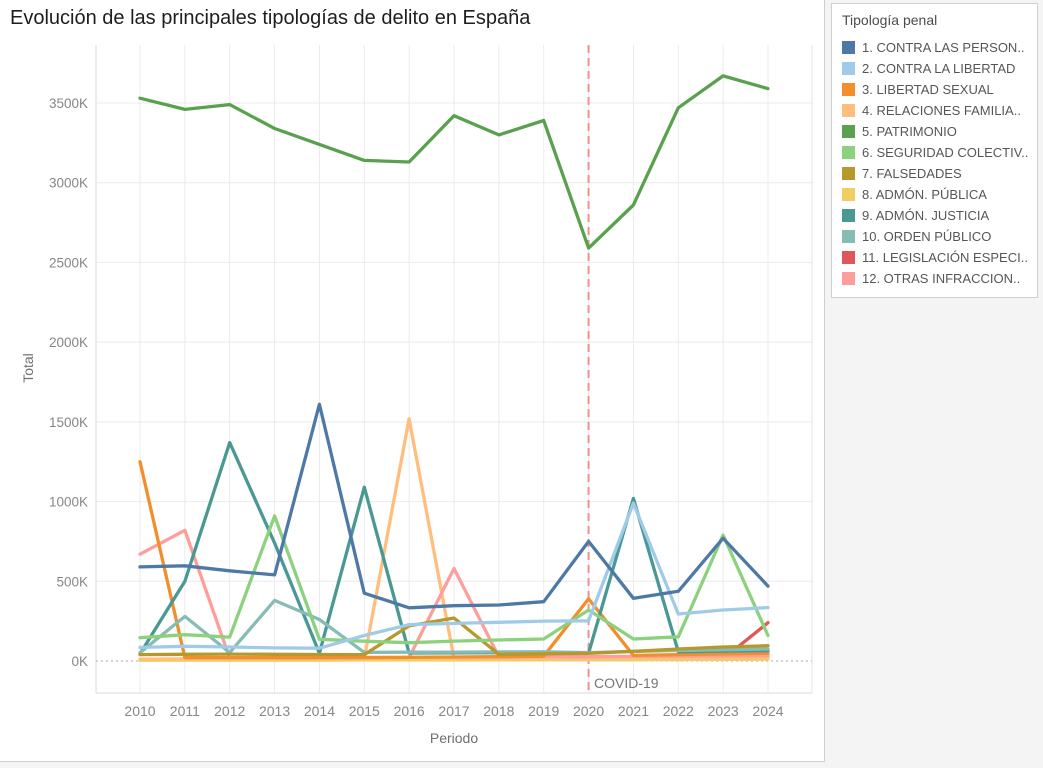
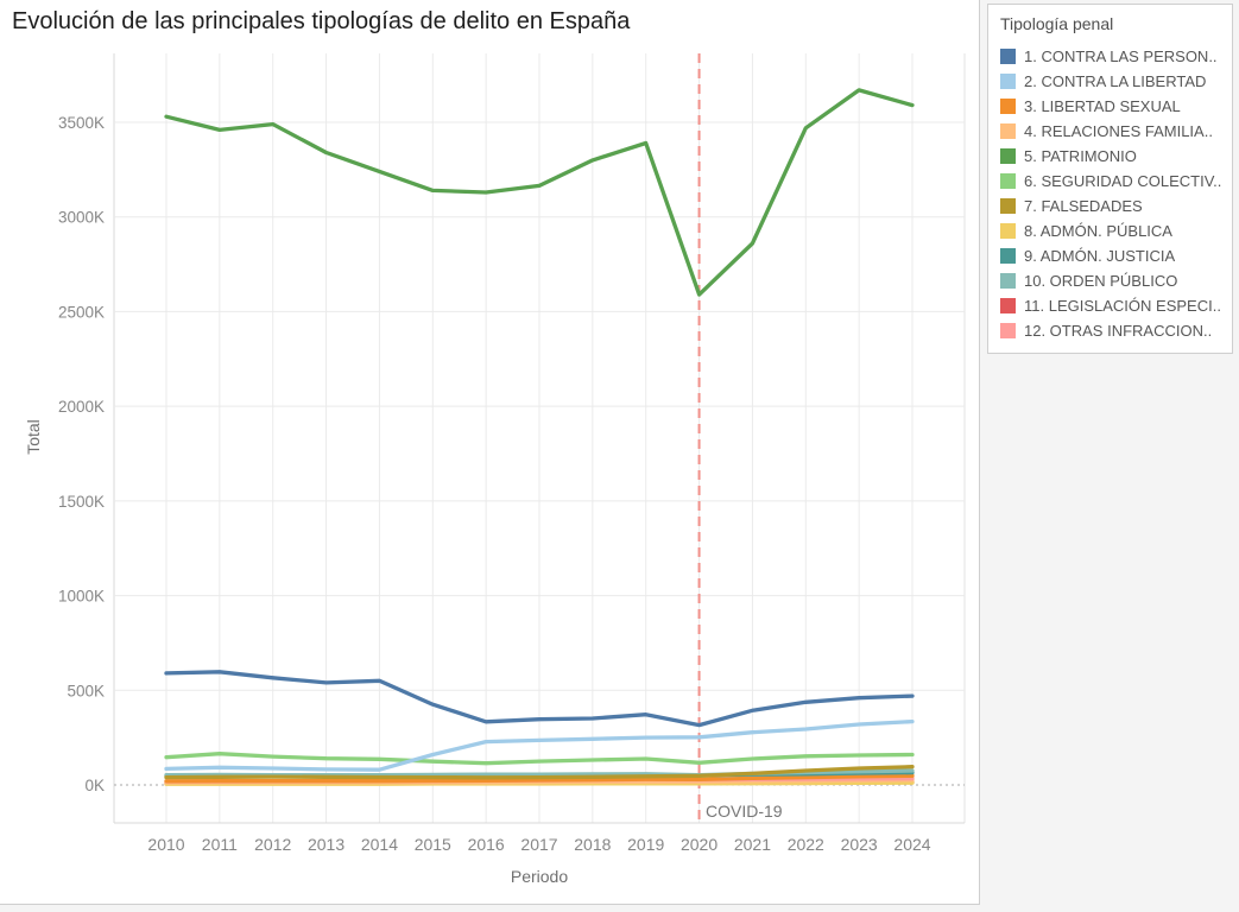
3. LIBERTAD SEXUAL/2010: 1250K -> 20K
12. OTRAS INFRACCION../2010: 670K -> 20K
9. ADMÓN. JUSTICIA/2011: 500K -> 50K
10. ORDEN PÚBLICO/2011: 280K -> 50K
12. OTRAS INFRACCION../2011: 820K -> 20K
9. ADMÓN. JUSTICIA/2012: 1370K -> 50K
6. SEGURIDAD COLECTIV../2013: 910K -> 140K
9. ADMÓN. JUSTICIA/2013: 740K -> 50K
10. ORDEN PÚBLICO/2013: 380K -> 50K
1. CONTRA LAS PERSON../2014: 1610K -> 550K
10. ORDEN PÚBLICO/2014: 260K -> 50K
9. ADMÓN. JUSTICIA/2015: 1090K -> 50K
4. RELACIONES FAMILIA../2016: 1520K -> 10K
7. FALSEDADES/2016: 220K -> 40K
5. PATRIMONIO/2017: 3420K -> 3160K
7. FALSEDADES/2017: 270K -> 40K
12. OTRAS INFRACCION../2017: 580K -> 20K
1. CONTRA LAS PERSON../2020: 750K -> 320K
3. LIBERTAD SEXUAL/2020: 390K -> 30K
6. SEGURIDAD COLECTIV../2020: 320K -> 120K
2. CONTRA LA LIBERTAD/2021: 990K -> 280K
9. ADMÓN. JUSTICIA/2021: 1020K -> 60K
1. CONTRA LAS PERSON../2023: 770K -> 460K
6. SEGURIDAD COLECTIV../2023: 790K -> 160K
11. LEGISLACIÓN ESPECI../2024: 240K -> 10K
